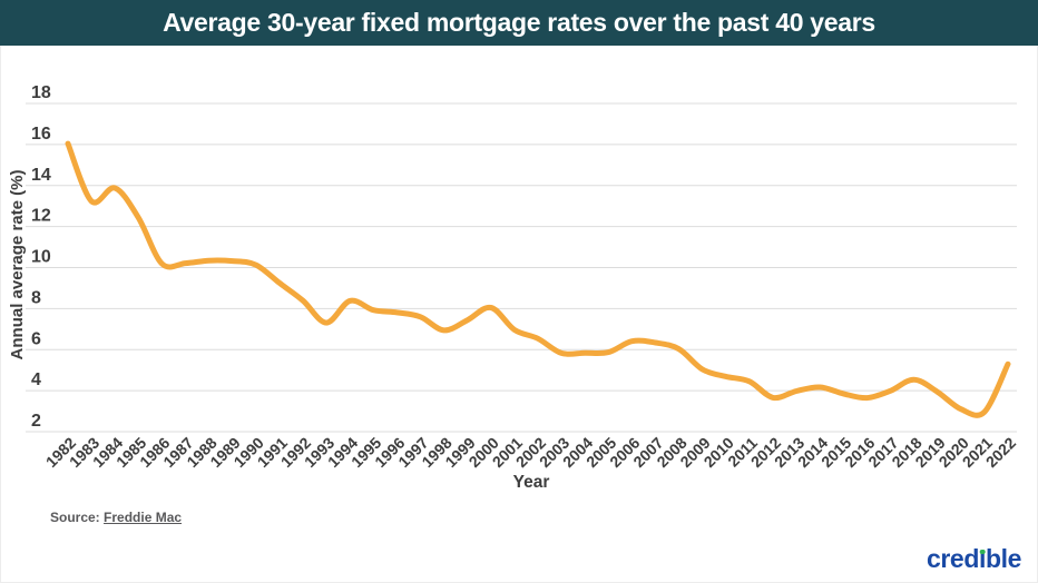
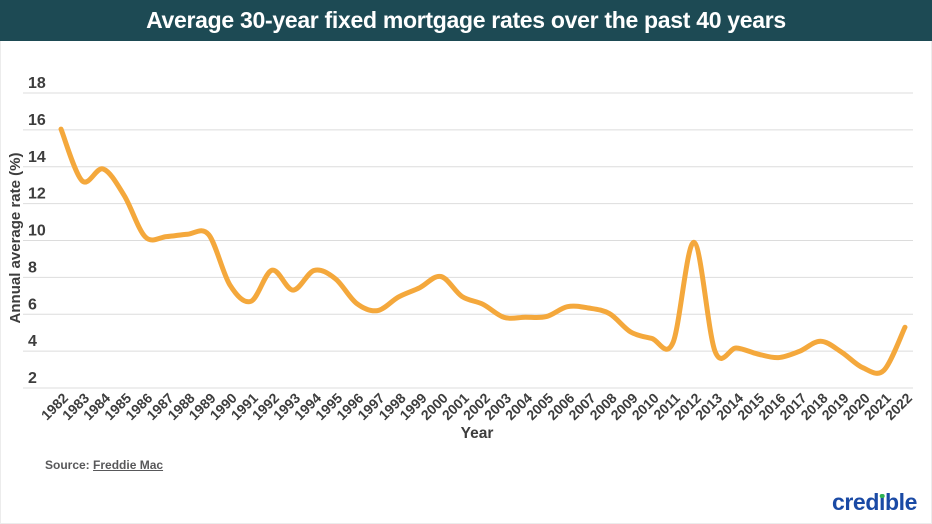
1990: 10.1 -> 7.6
1991: 9.2 -> 6.7
1996: 7.8 -> 6.6
1997: 7.6 -> 6.2
2012: 3.7 -> 9.9
